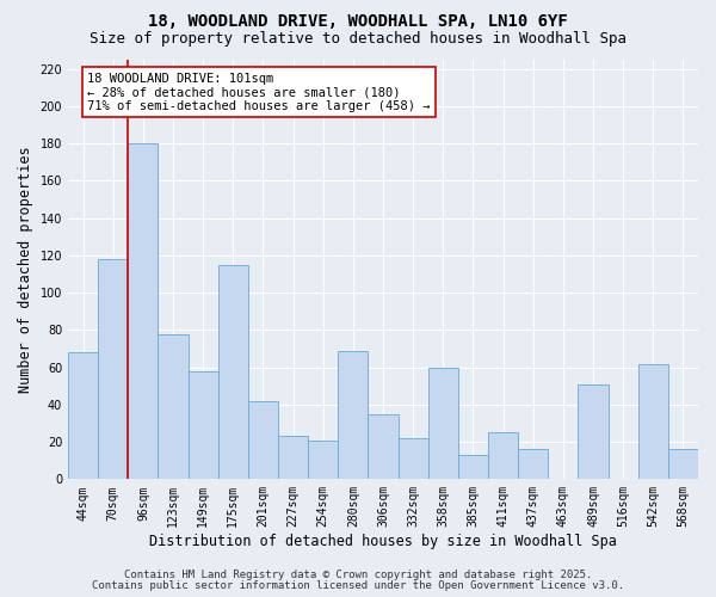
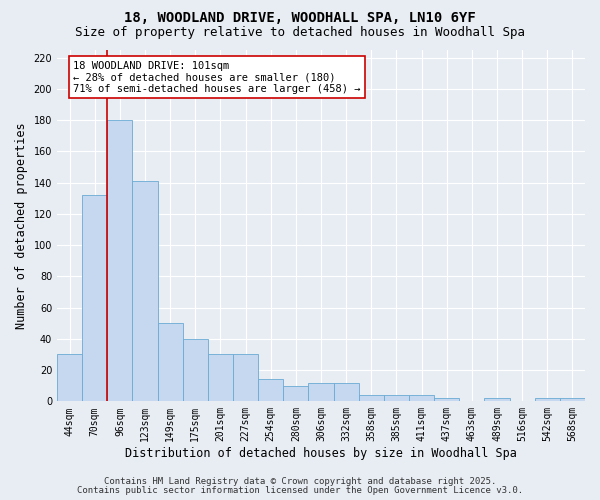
44sqm: 68 -> 30
70sqm: 118 -> 132
123sqm: 78 -> 141
149sqm: 58 -> 50
175sqm: 115 -> 40
201sqm: 42 -> 30
227sqm: 23 -> 30
254sqm: 21 -> 14
280sqm: 69 -> 10
306sqm: 35 -> 12
332sqm: 22 -> 12
358sqm: 60 -> 4
385sqm: 13 -> 4
411sqm: 25 -> 4
437sqm: 16 -> 2
489sqm: 51 -> 2
542sqm: 62 -> 2
568sqm: 16 -> 2
